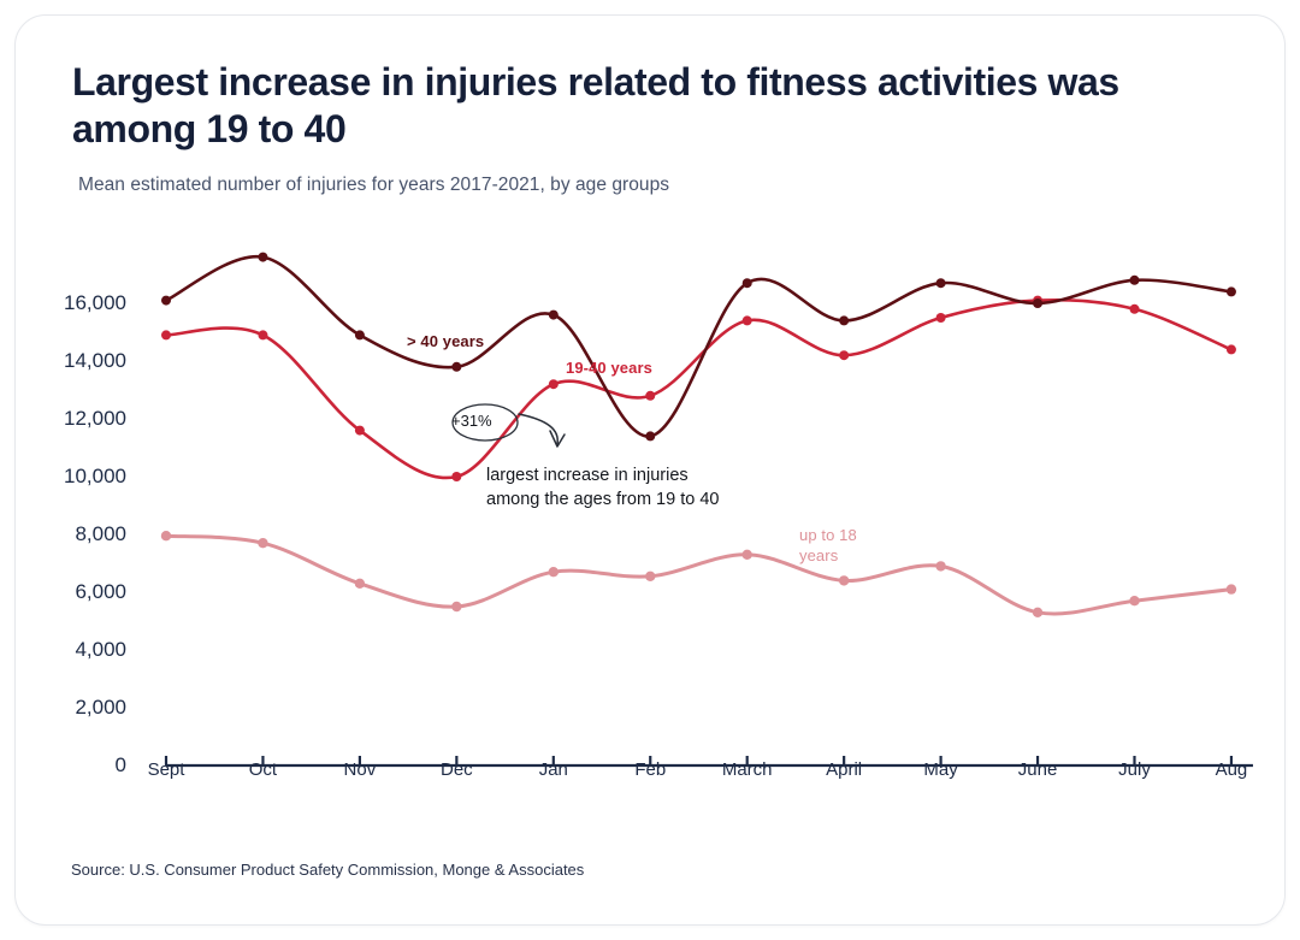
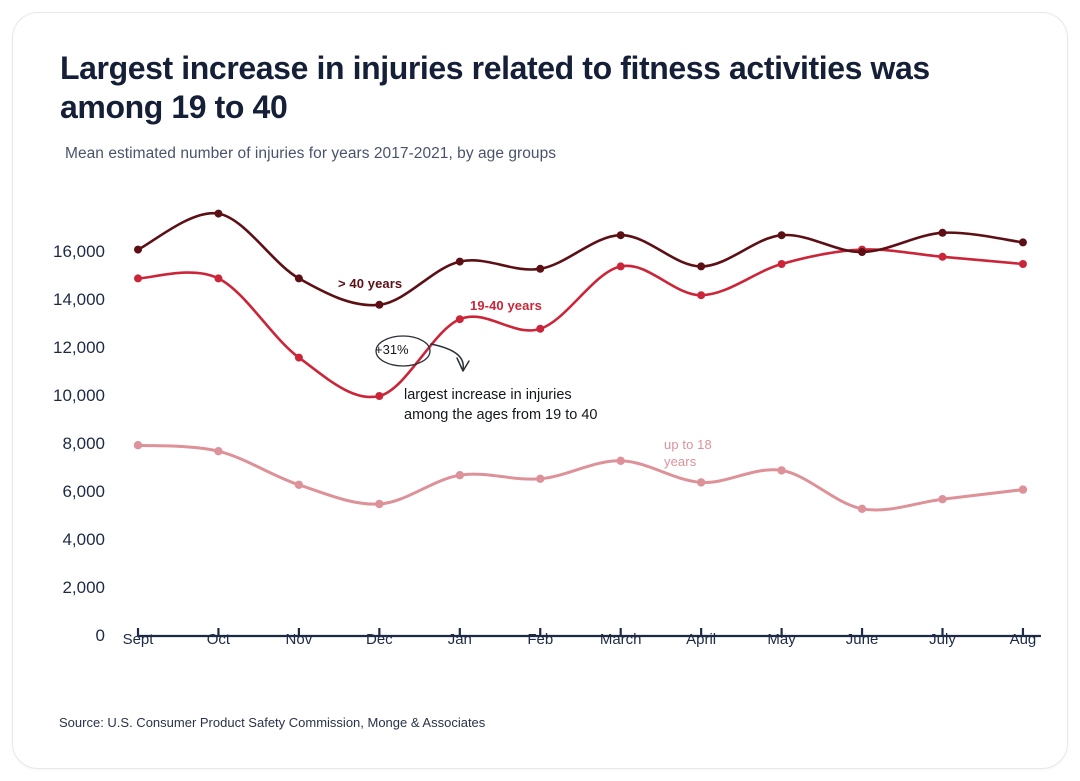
> 40 years/Feb: 11400 -> 15300
19-40 years/Aug: 14400 -> 15500
